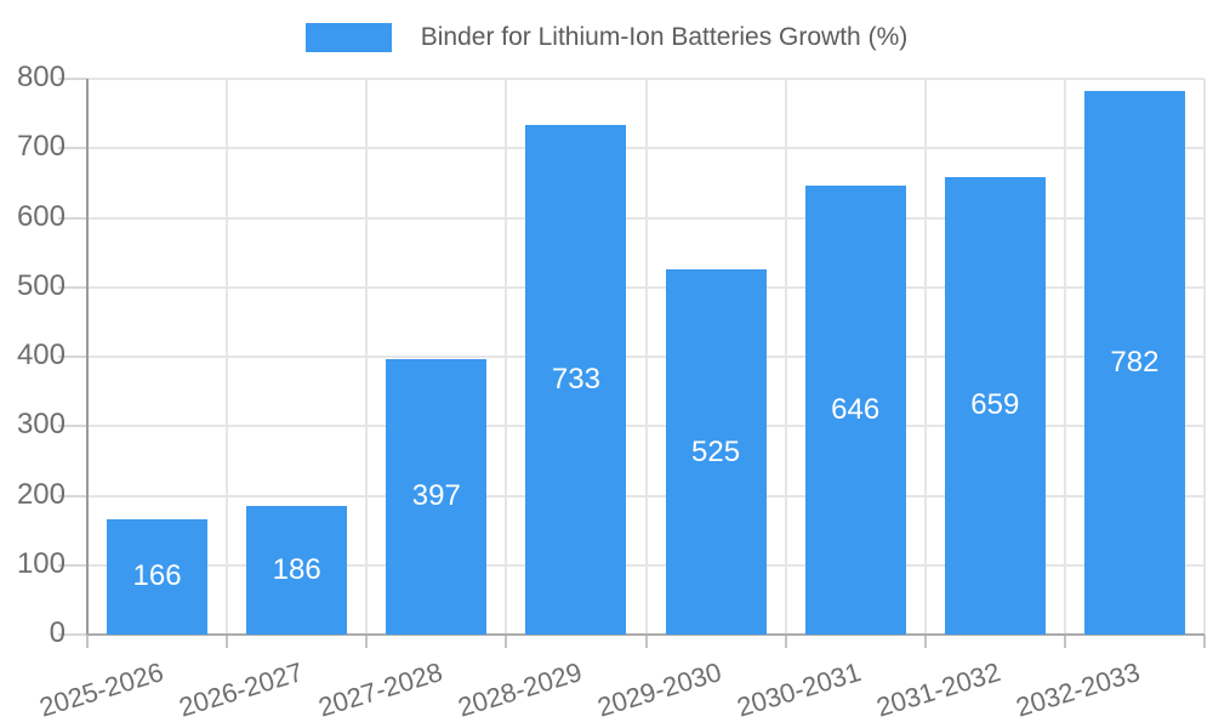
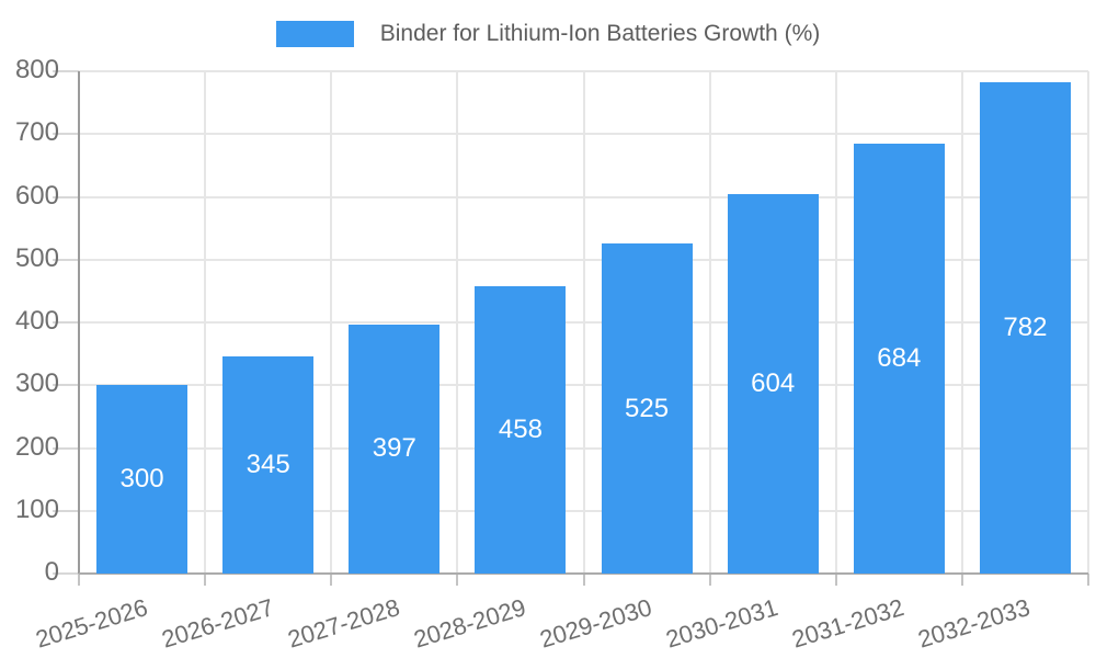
2025-2026: 166 -> 300
2026-2027: 186 -> 345
2028-2029: 733 -> 458
2030-2031: 646 -> 604
2031-2032: 659 -> 684
